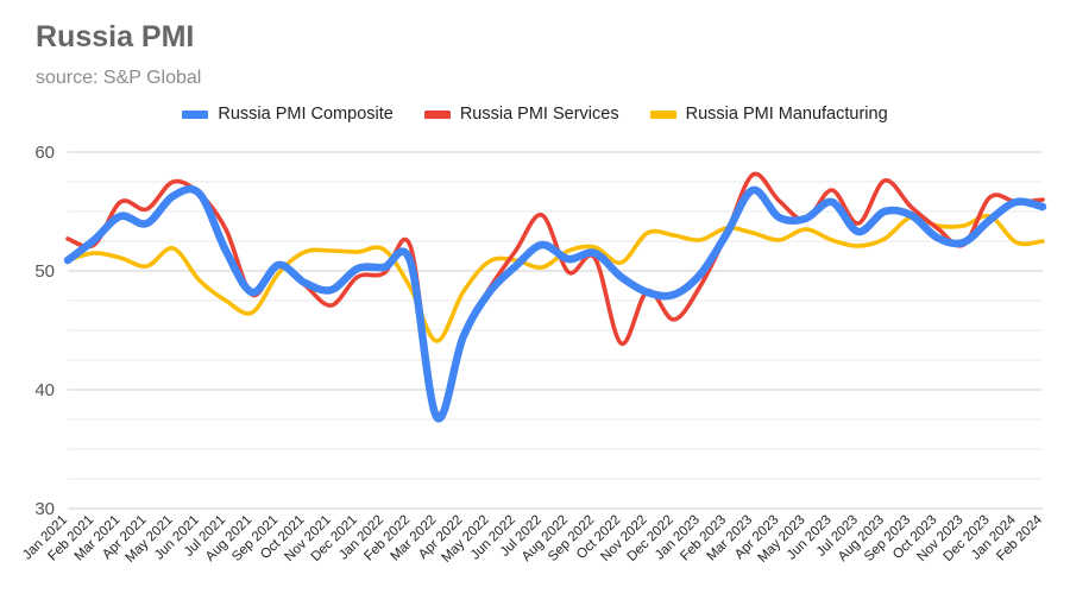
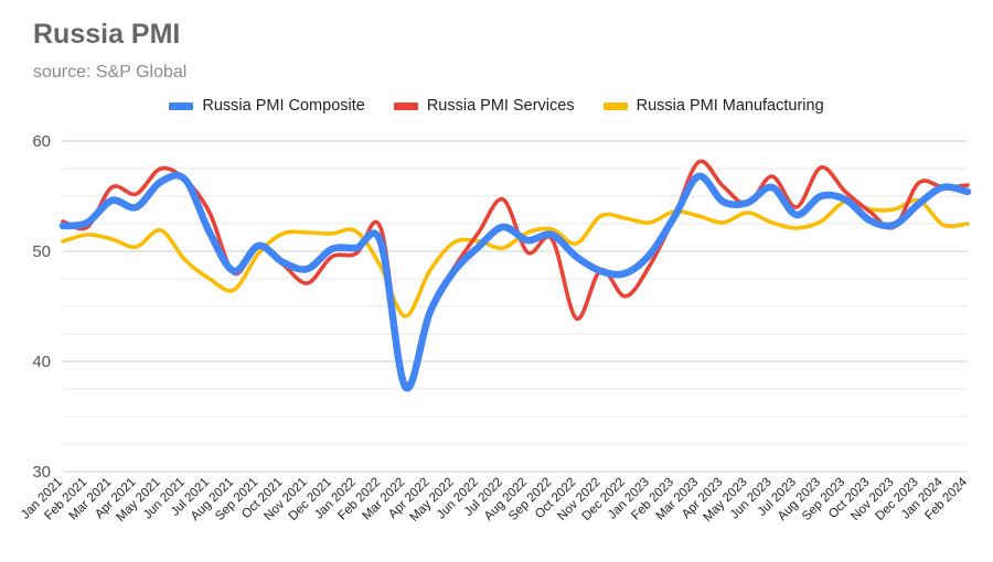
Russia PMI Composite/Jan 2021: 50.9 -> 52.3
